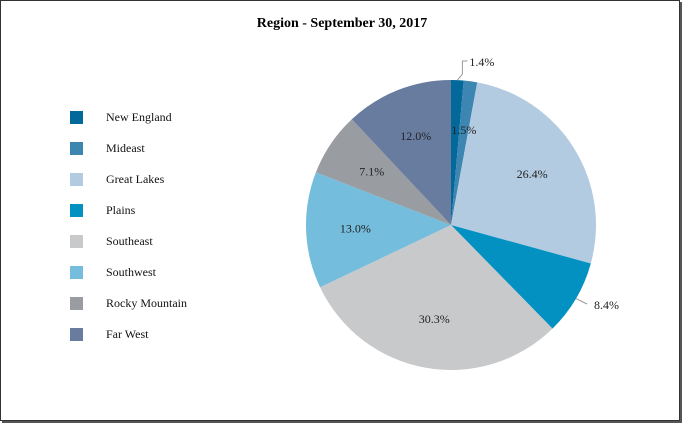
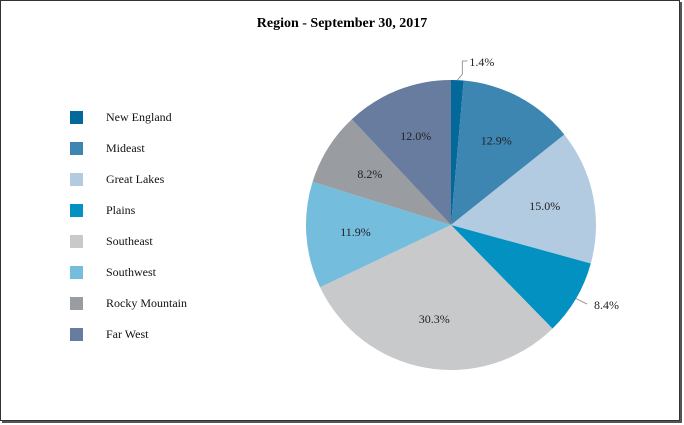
Mideast: 1.5% -> 12.9%
Great Lakes: 26.4% -> 15.0%
Southwest: 13.0% -> 11.9%
Rocky Mountain: 7.1% -> 8.2%
